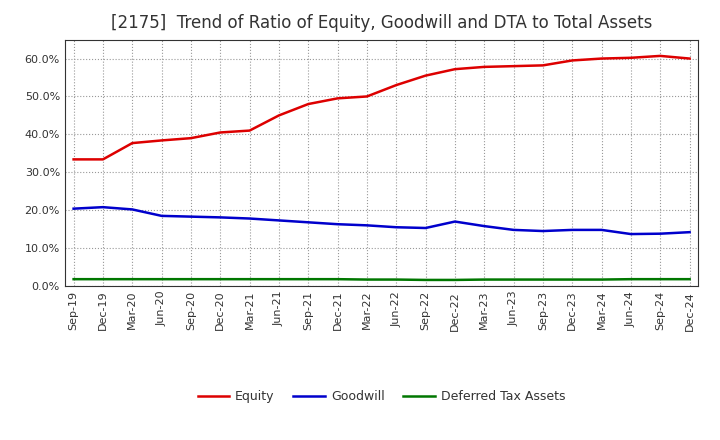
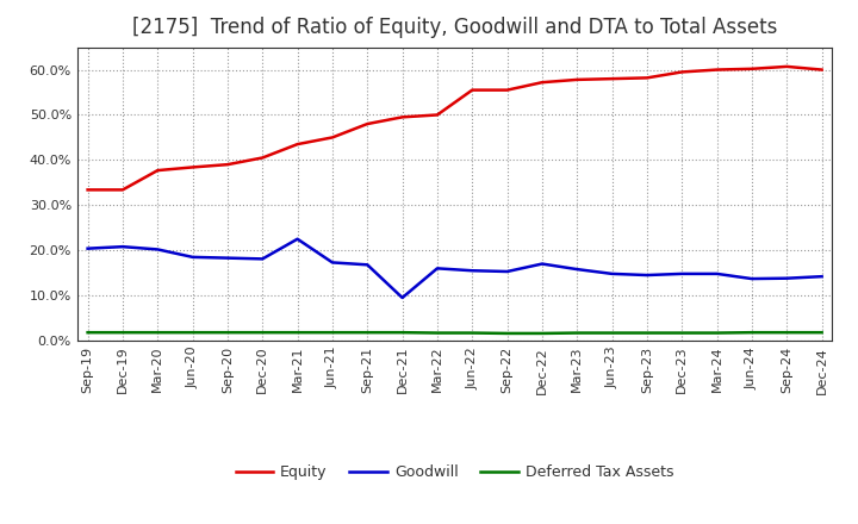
Equity/Mar-21: 41.0% -> 43.5%
Goodwill/Mar-21: 17.8% -> 22.5%
Goodwill/Dec-21: 16.3% -> 9.5%
Equity/Jun-22: 53.0% -> 55.5%
